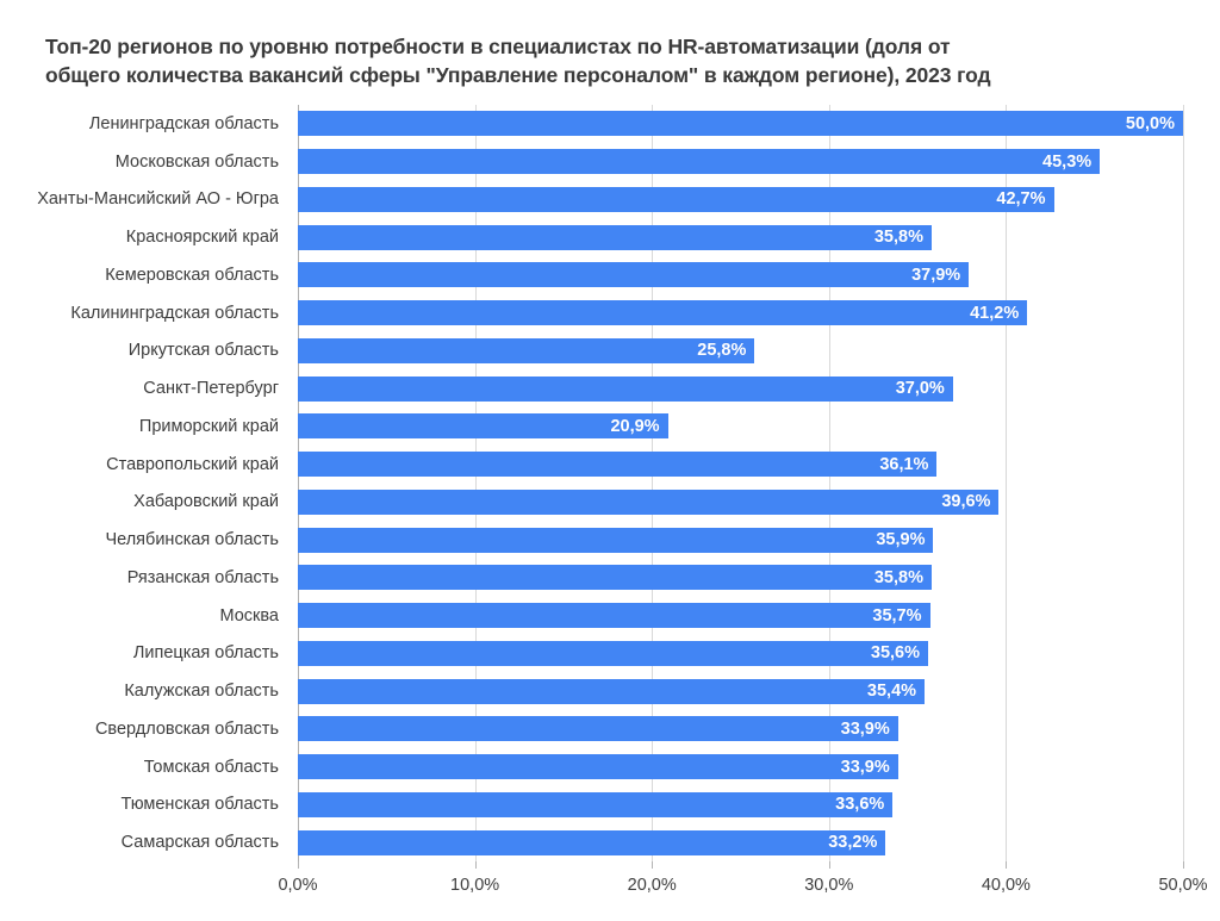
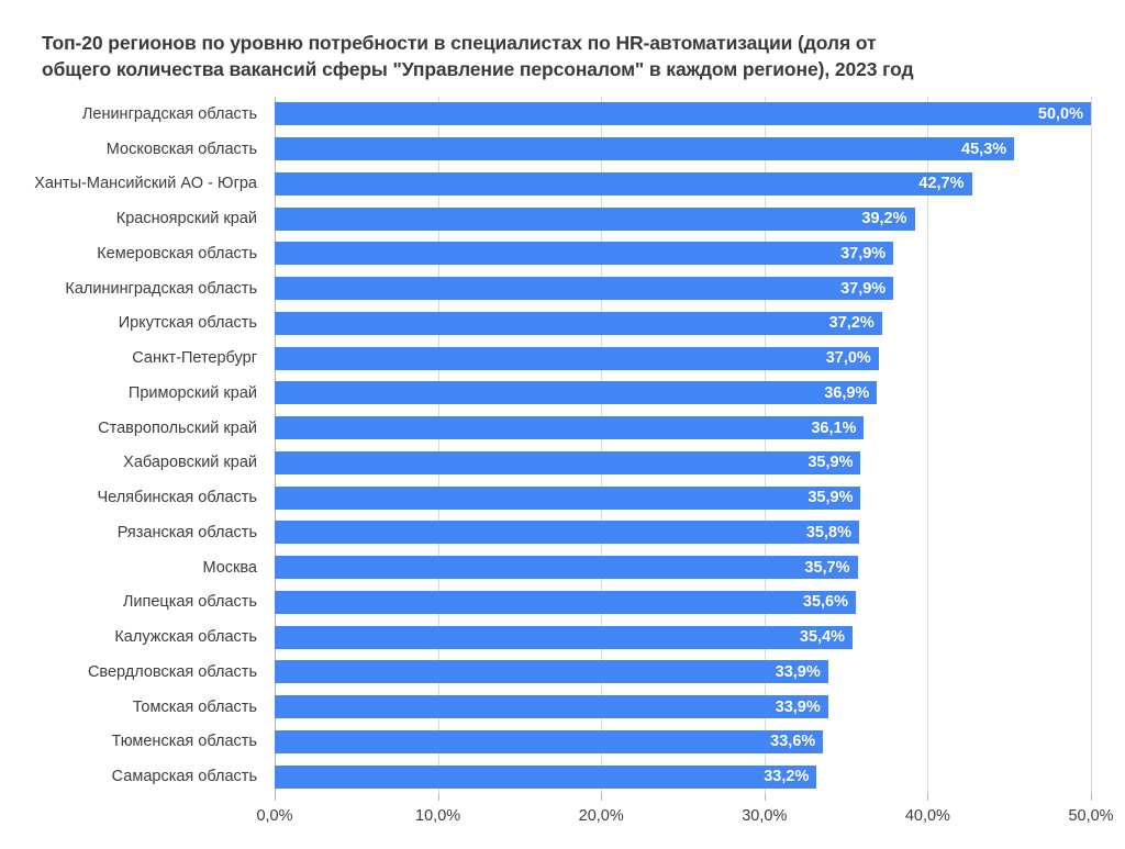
Красноярский край: 35,8% -> 39,2%
Калининградская область: 41,2% -> 37,9%
Иркутская область: 25,8% -> 37,2%
Приморский край: 20,9% -> 36,9%
Хабаровский край: 39,6% -> 35,9%
